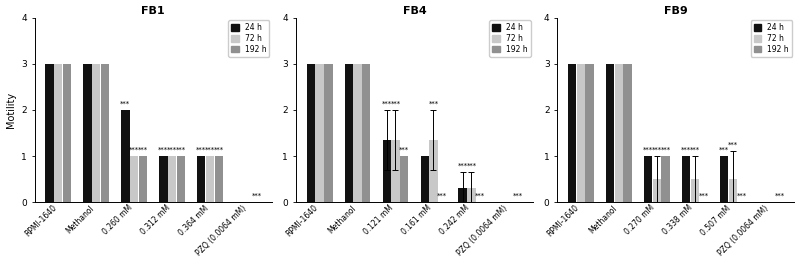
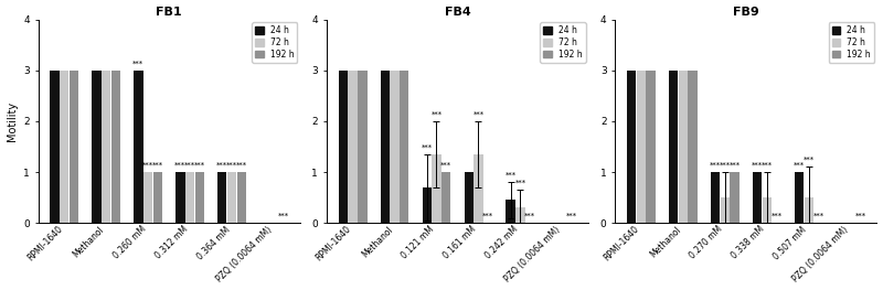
FB1/24 h/0.260 mM: 2 -> 3
FB4/24 h/0.121 mM: 1.35 -> 0.70
FB4/24 h/0.242 mM: 0.30 -> 0.45
